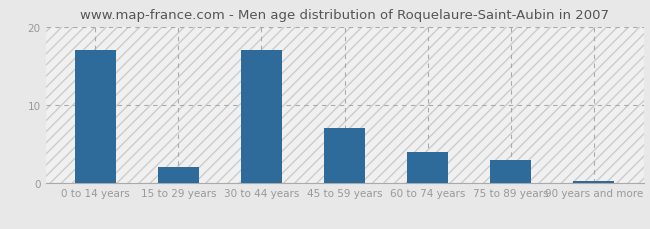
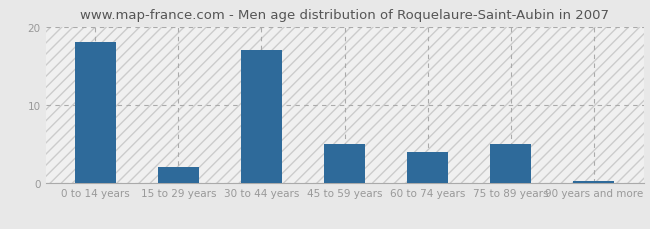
0 to 14 years: 17.0 -> 18.0
45 to 59 years: 7.0 -> 5.0
75 to 89 years: 3.0 -> 5.0
